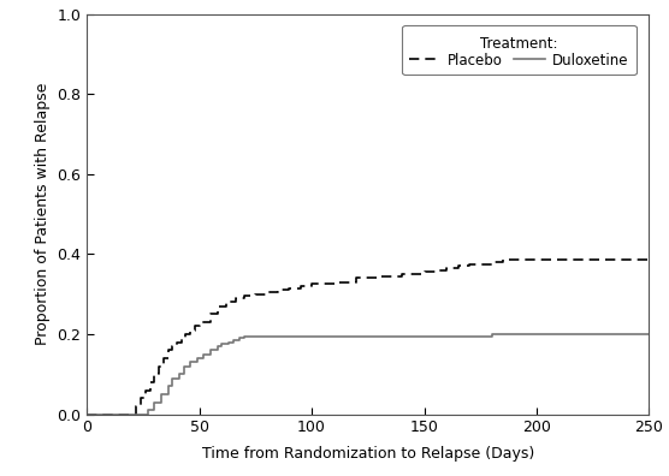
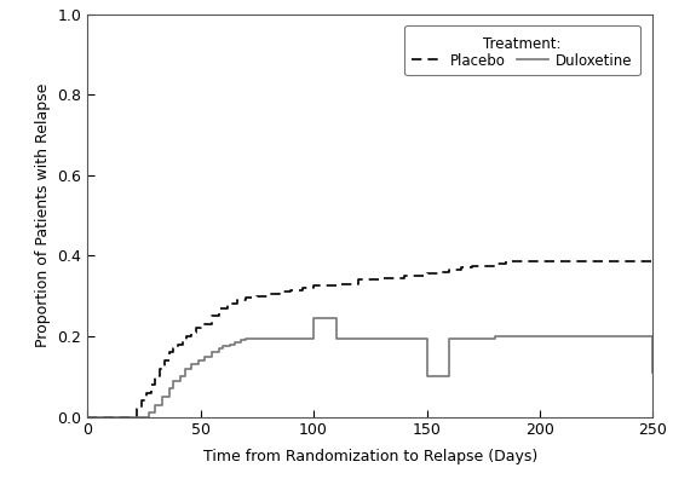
Duloxetine/100: 0.195 -> 0.245
Duloxetine/150: 0.195 -> 0.100
Duloxetine/250: 0.200 -> 0.110
